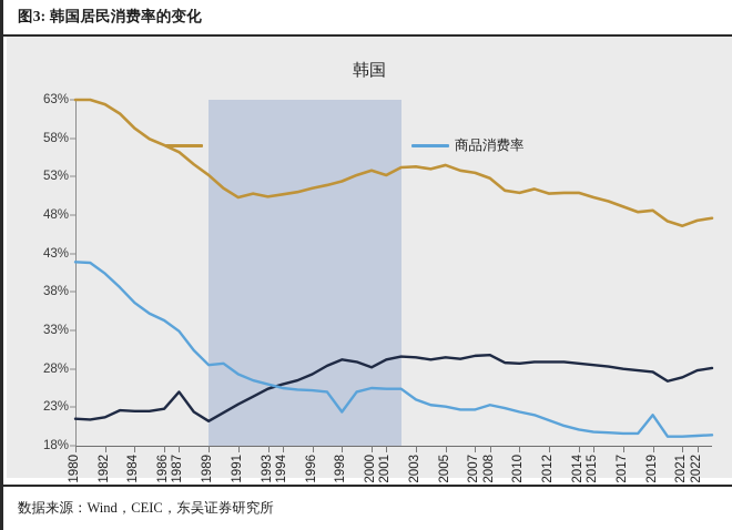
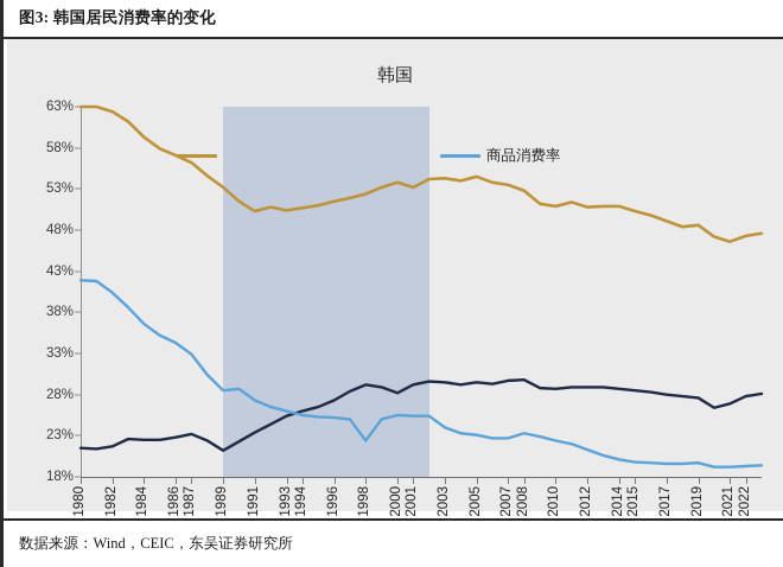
服务消费率/1987: 25% -> 23%
商品消费率/2019: 22% -> 20%
